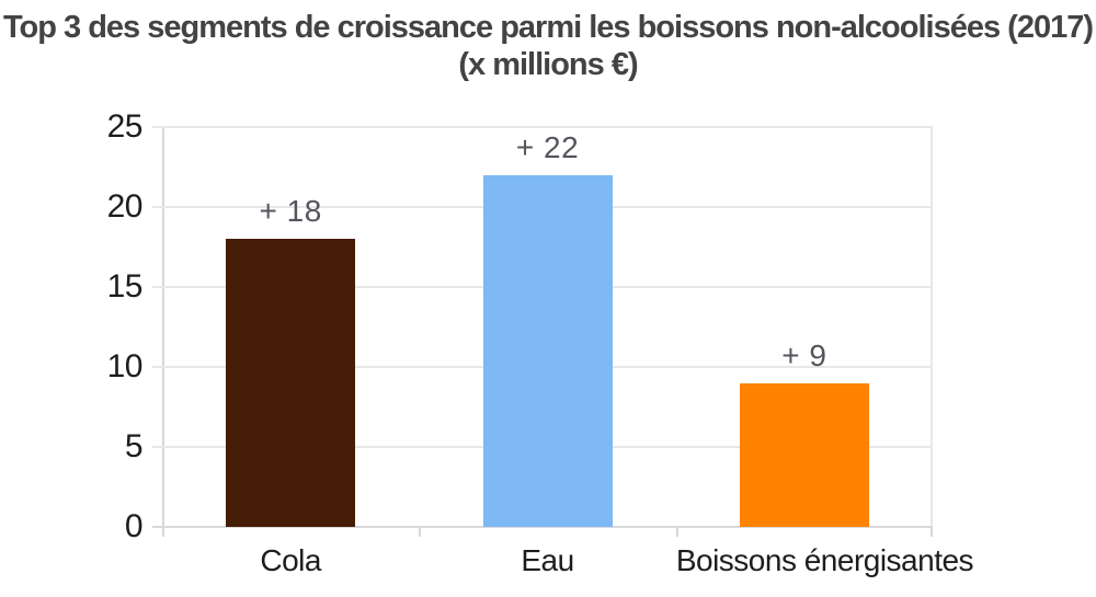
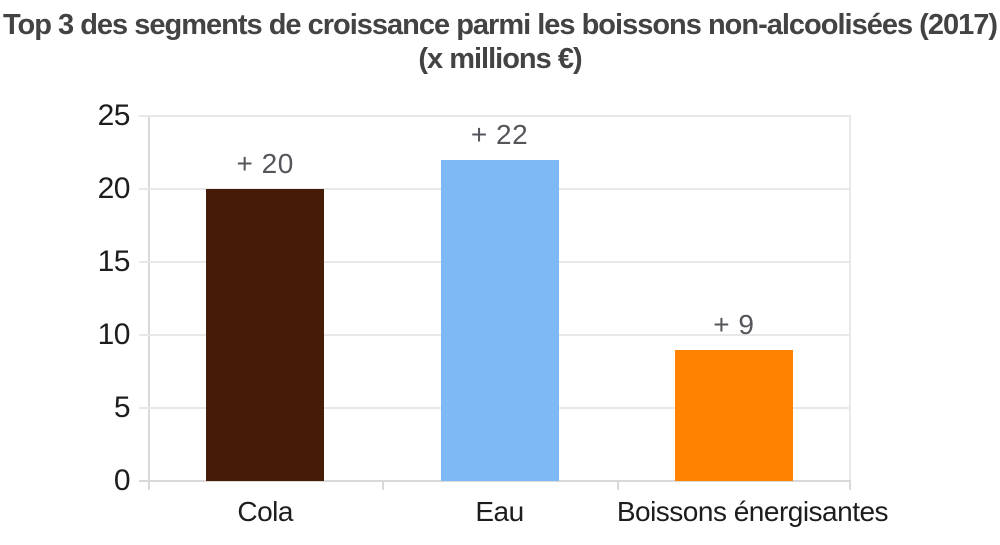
Cola: 18 -> 20
